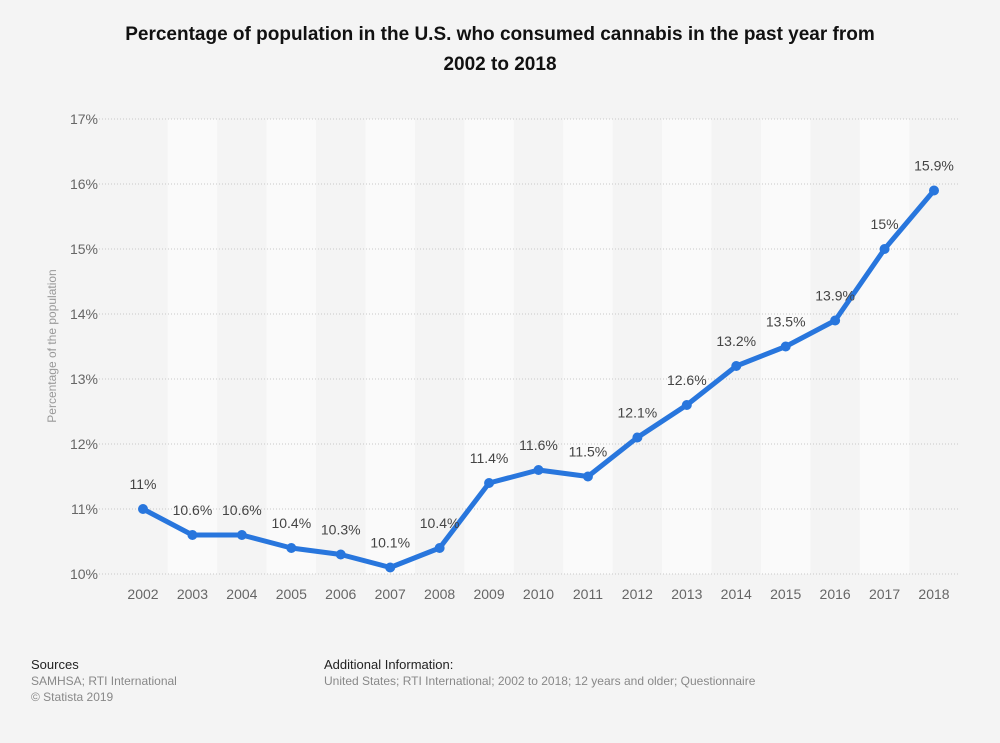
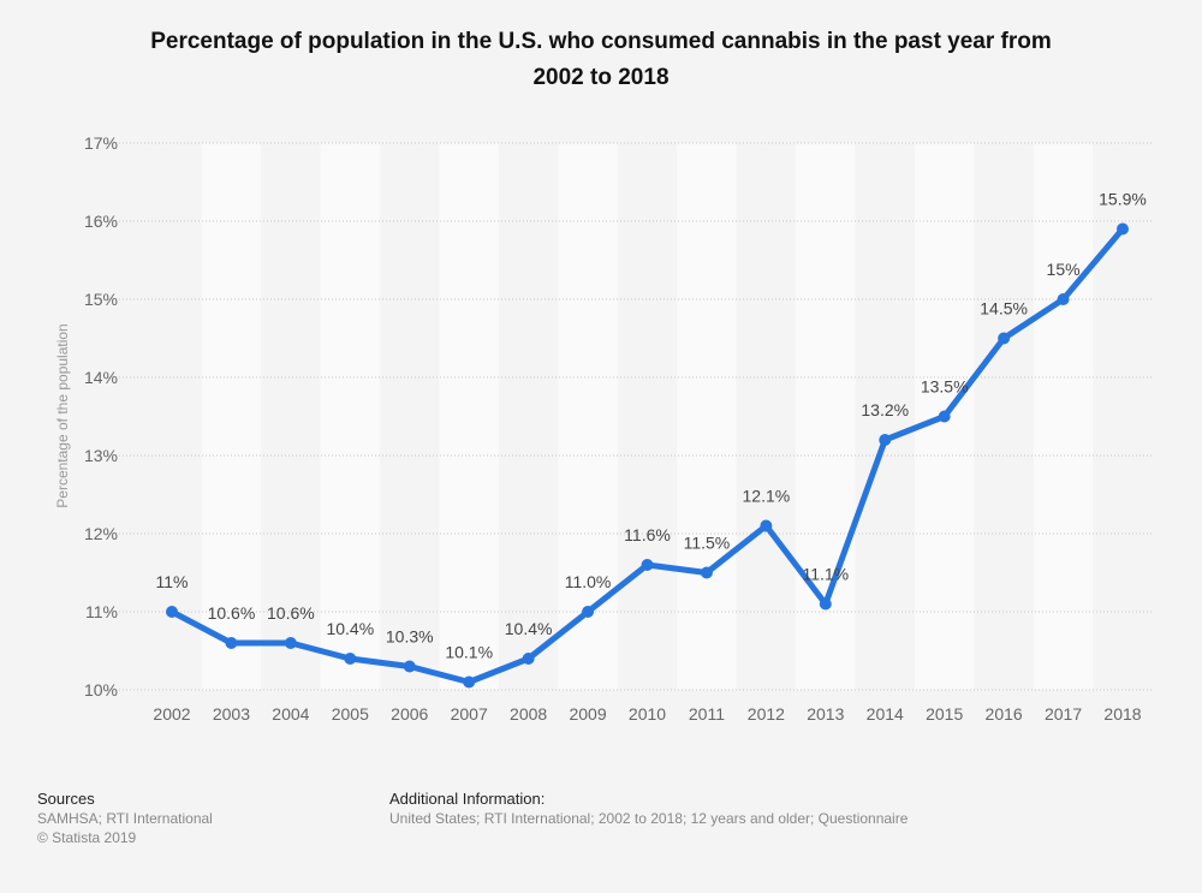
2009: 11.4% -> 11.0%
2013: 12.6% -> 11.1%
2016: 13.9% -> 14.5%
